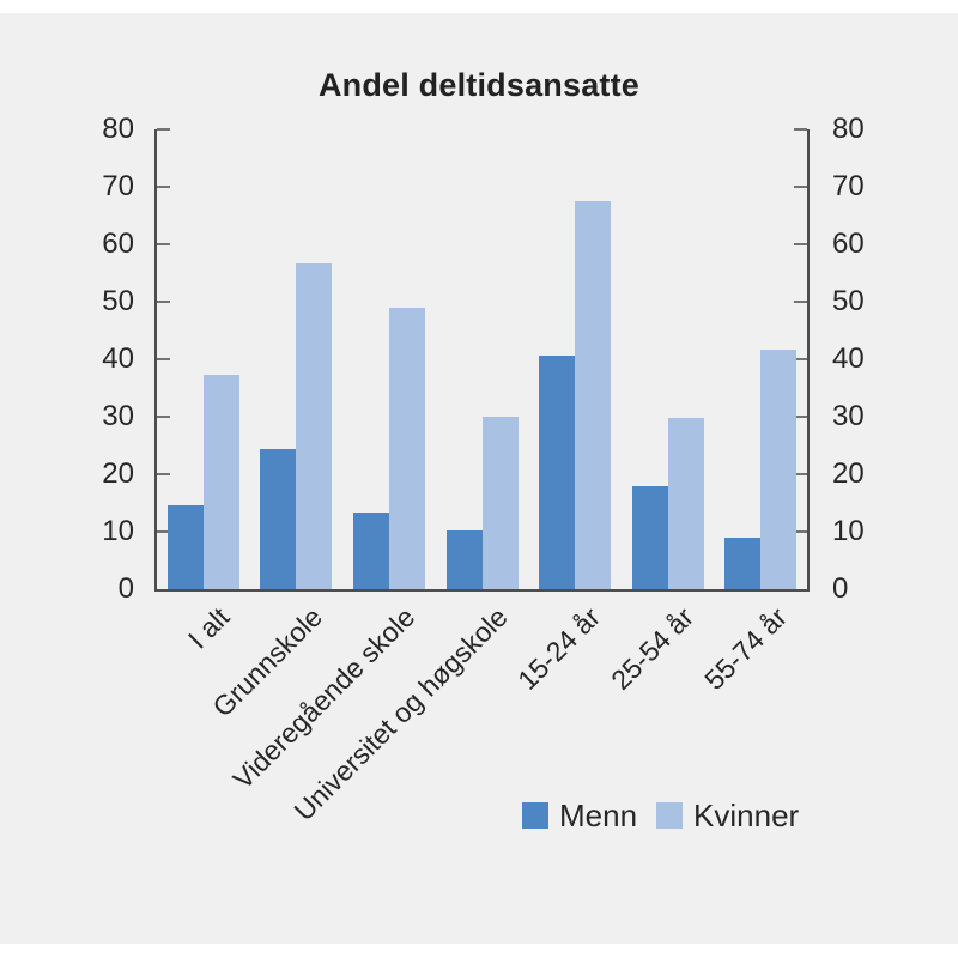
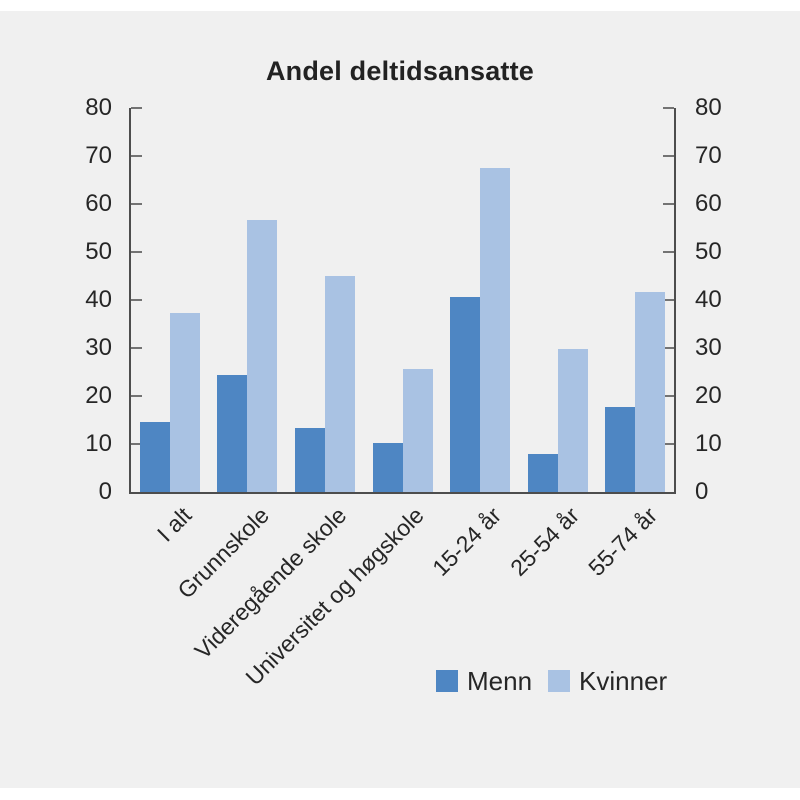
Kvinner/Videregående skole: 49 -> 45
Kvinner/Universitet og høgskole: 30 -> 26
Menn/25-54 år: 18 -> 8
Menn/55-74 år: 9 -> 18
